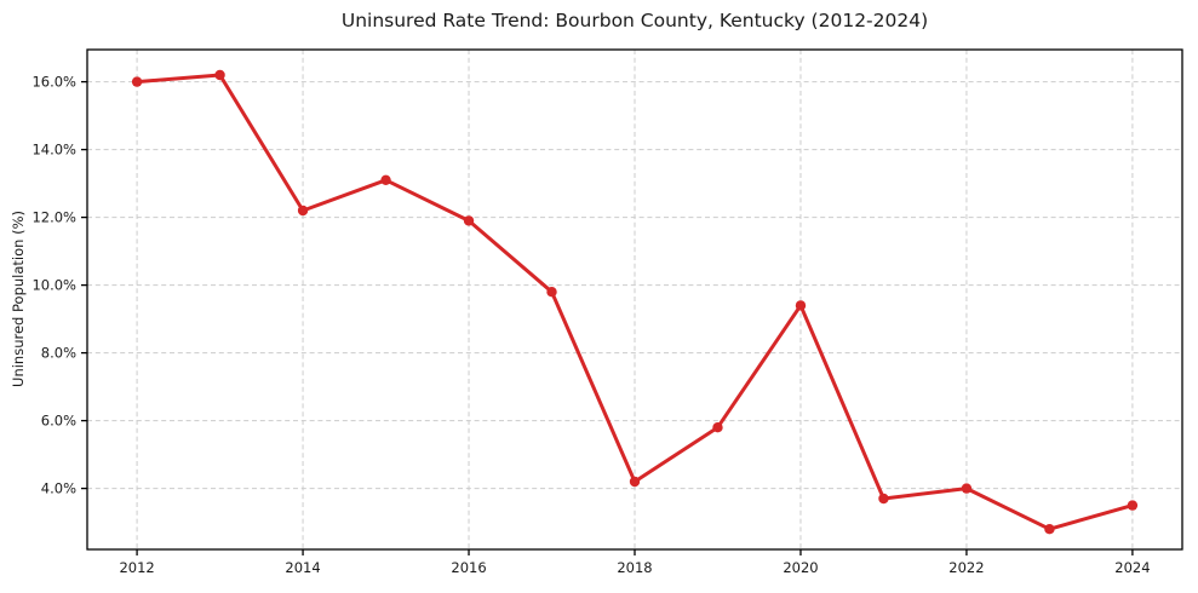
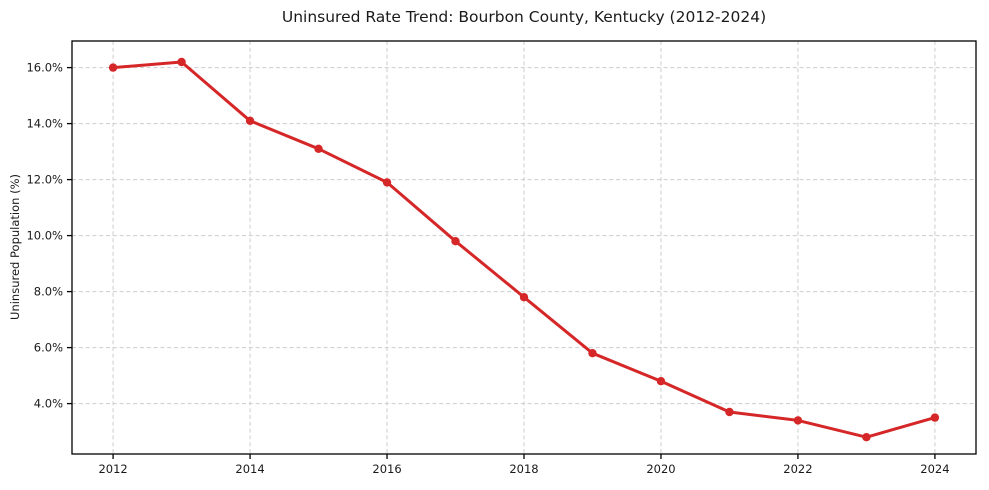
2014: 12.2% -> 14.1%
2018: 4.2% -> 7.8%
2020: 9.4% -> 4.8%
2022: 4.0% -> 3.4%
